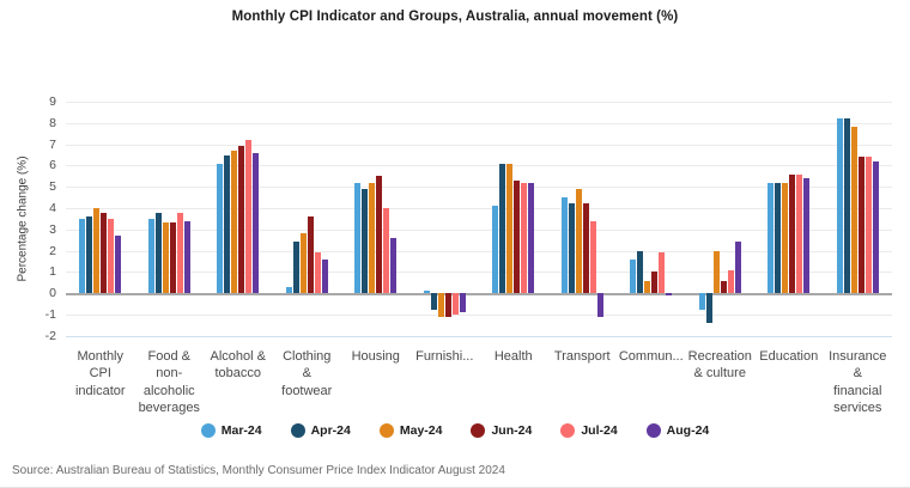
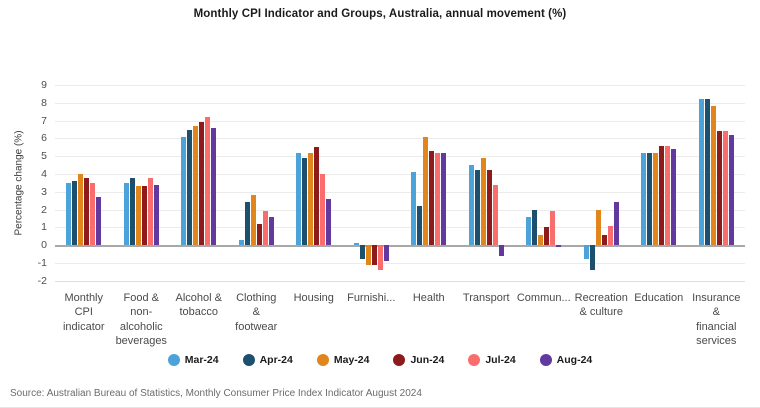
Jun-24/Clothing & footwear: 3.6 -> 1.2
Jul-24/Furnishi...: -1.0 -> -1.4
Apr-24/Health: 6.1 -> 2.2
Aug-24/Transport: -1.1 -> -0.6
